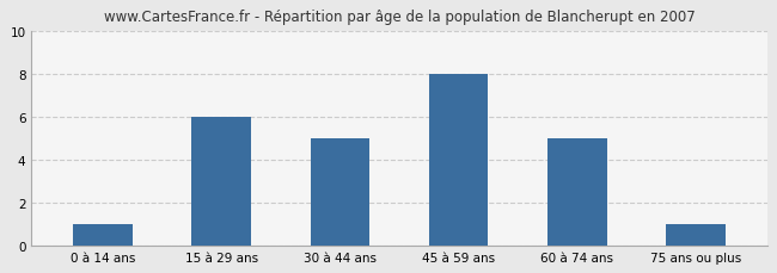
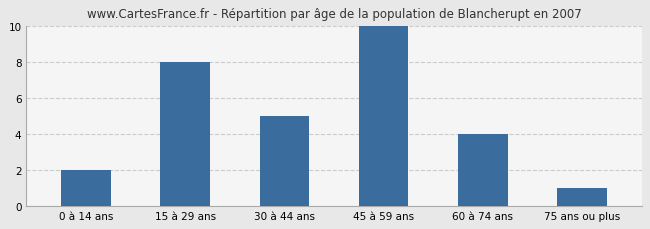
0 à 14 ans: 1 -> 2
15 à 29 ans: 6 -> 8
45 à 59 ans: 8 -> 10
60 à 74 ans: 5 -> 4
